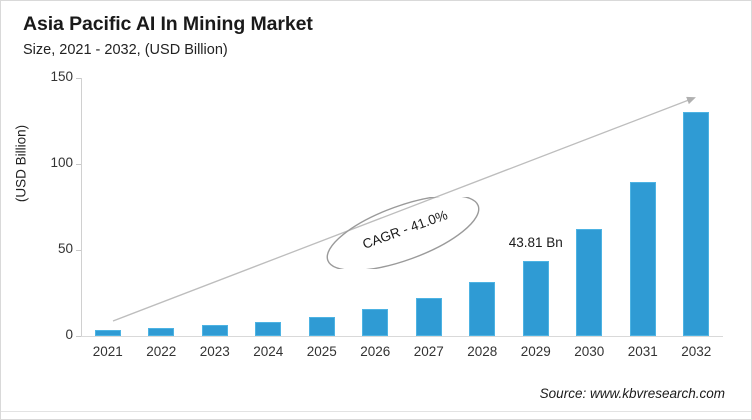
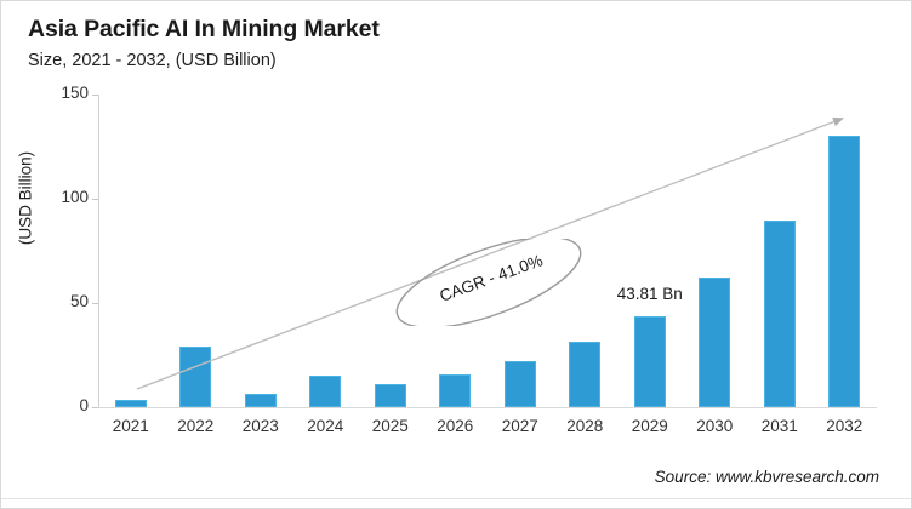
2022: 5 -> 29
2024: 8 -> 15
